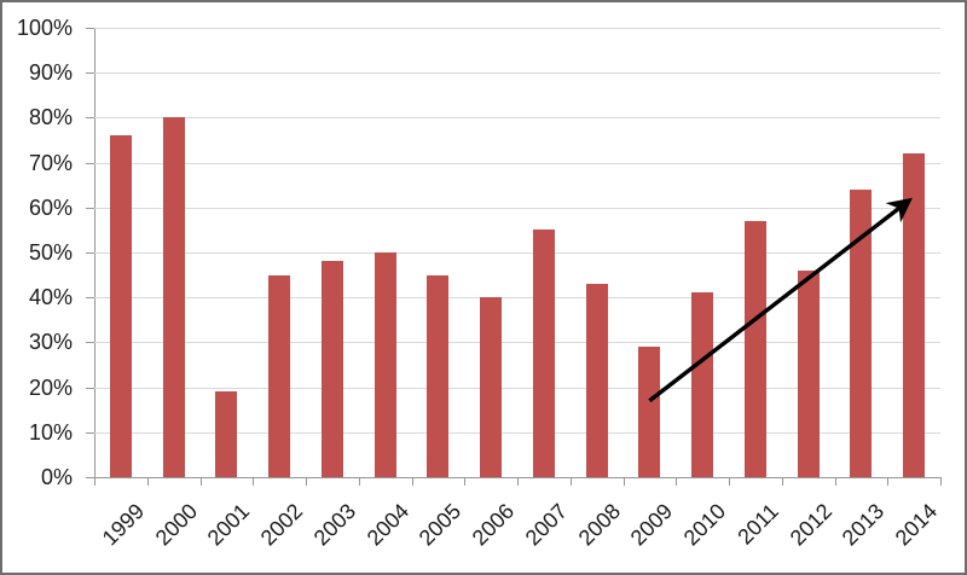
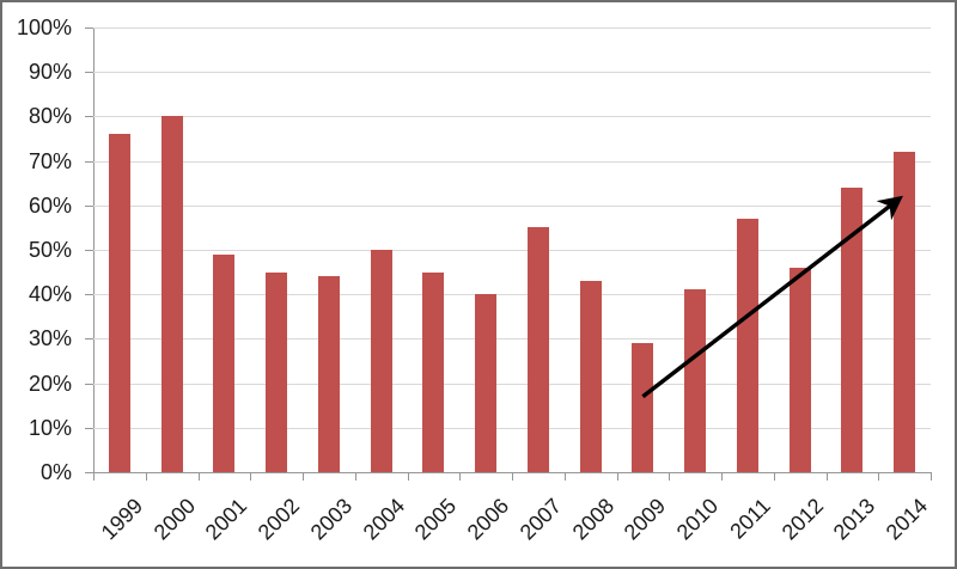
2001: 19% -> 49%
2003: 48% -> 44%
